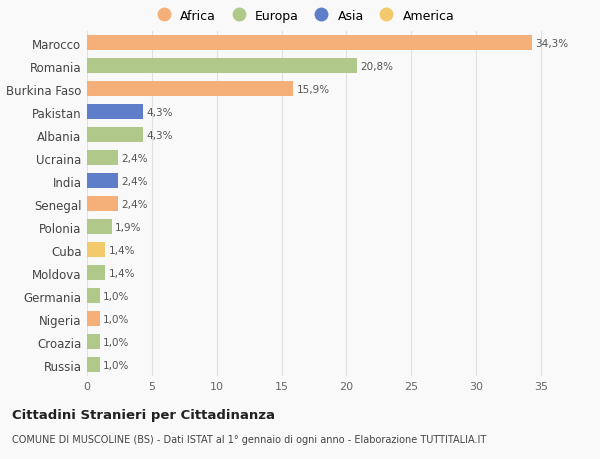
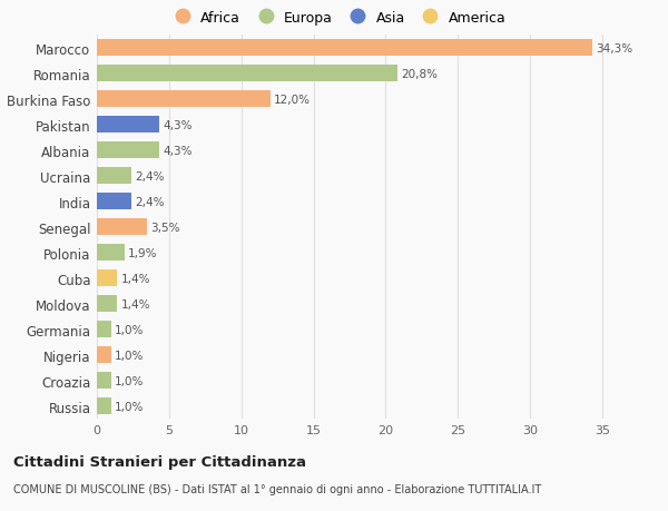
Burkina Faso: 15,9% -> 12,0%
Senegal: 2,4% -> 3,5%
